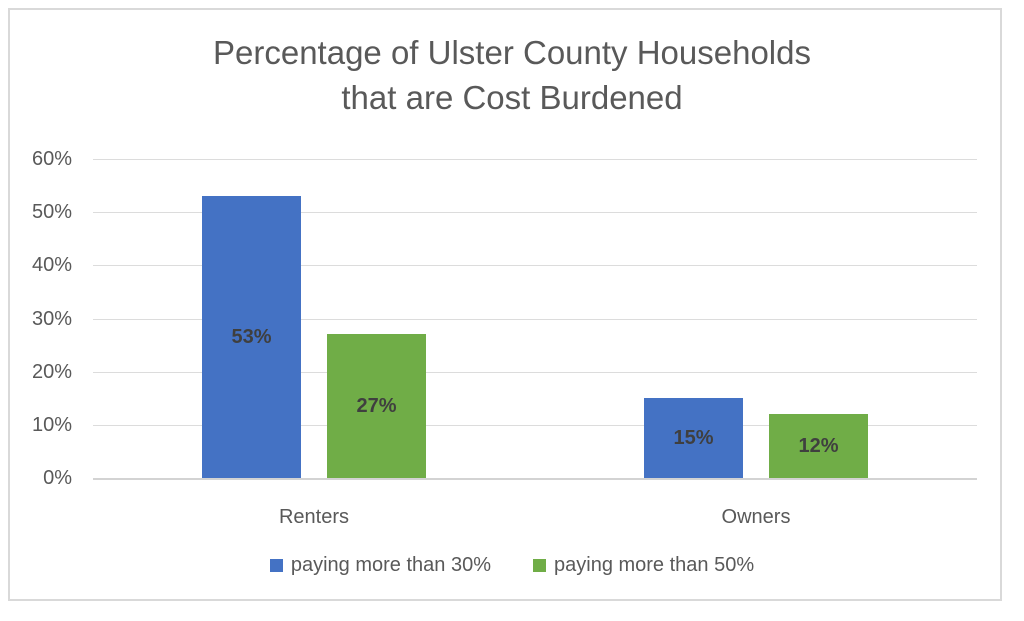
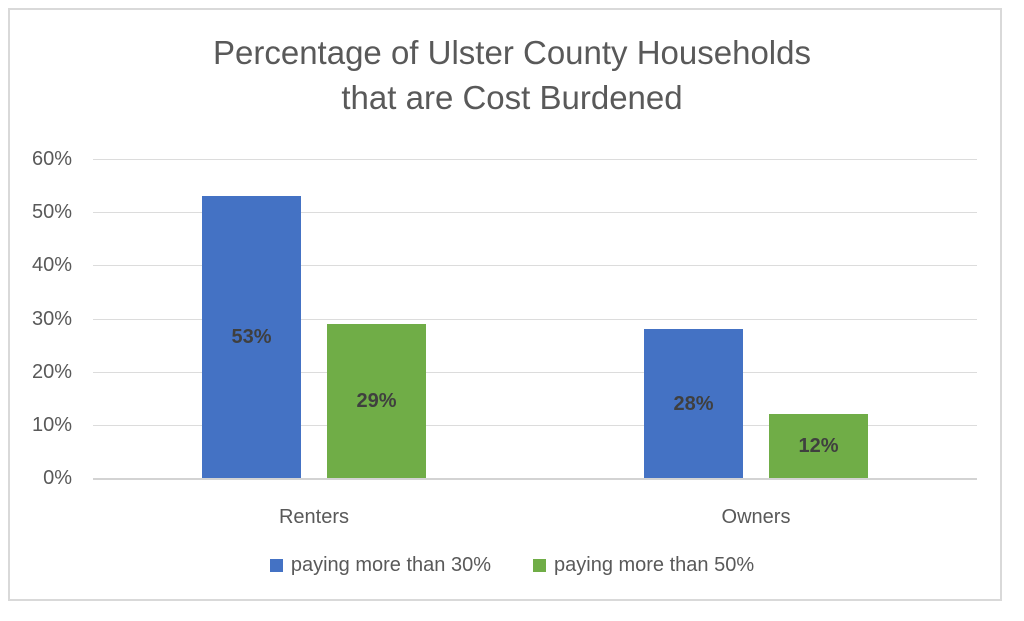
paying more than 50%/Renters: 27% -> 29%
paying more than 30%/Owners: 15% -> 28%
